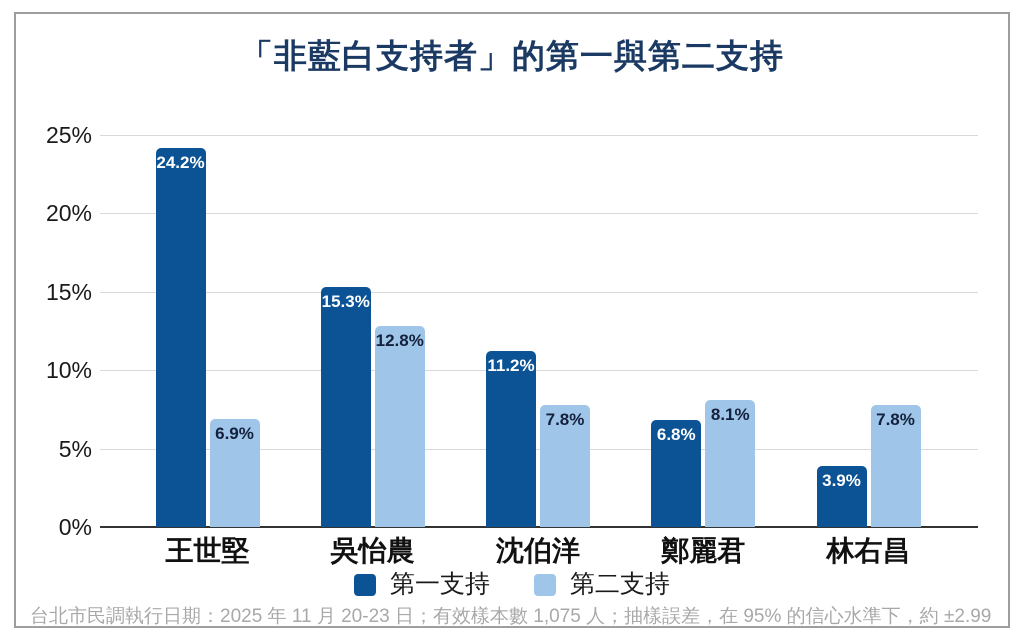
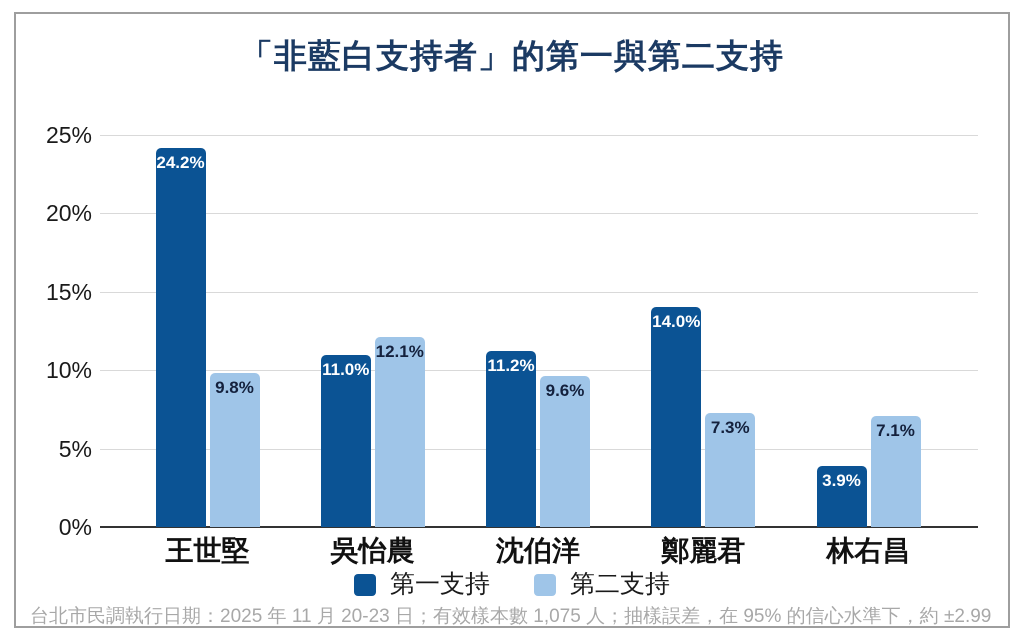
第二支持/王世堅: 6.9% -> 9.8%
第一支持/吳怡農: 15.3% -> 11.0%
第二支持/吳怡農: 12.8% -> 12.1%
第二支持/沈伯洋: 7.8% -> 9.6%
第一支持/鄭麗君: 6.8% -> 14.0%
第二支持/鄭麗君: 8.1% -> 7.3%
第二支持/林右昌: 7.8% -> 7.1%
